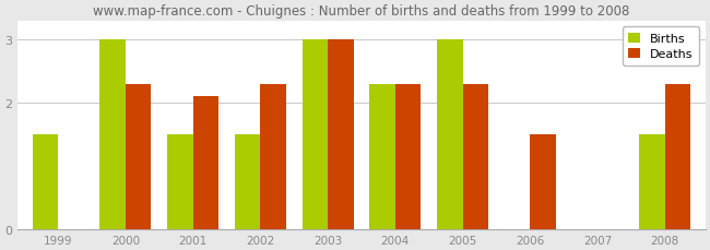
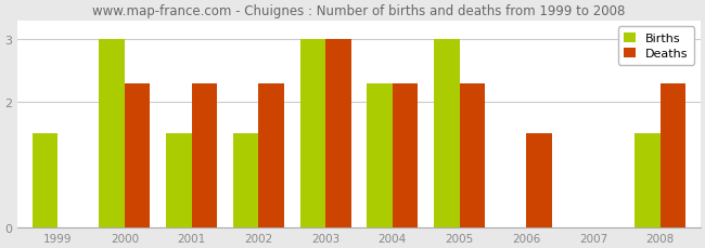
Deaths/2001: 2.1 -> 2.3
